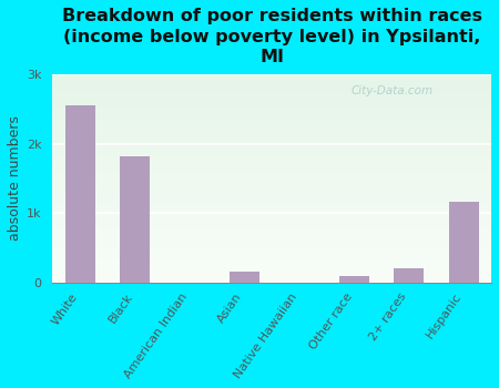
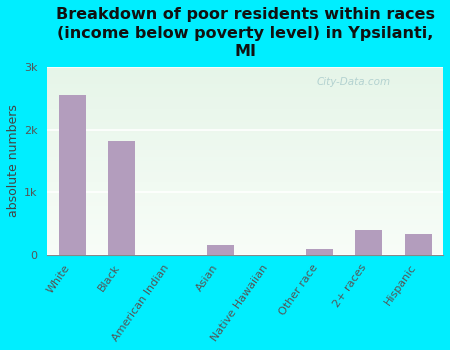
2+ races: 0.20k -> 0.39k
Hispanic: 1.16k -> 0.33k
